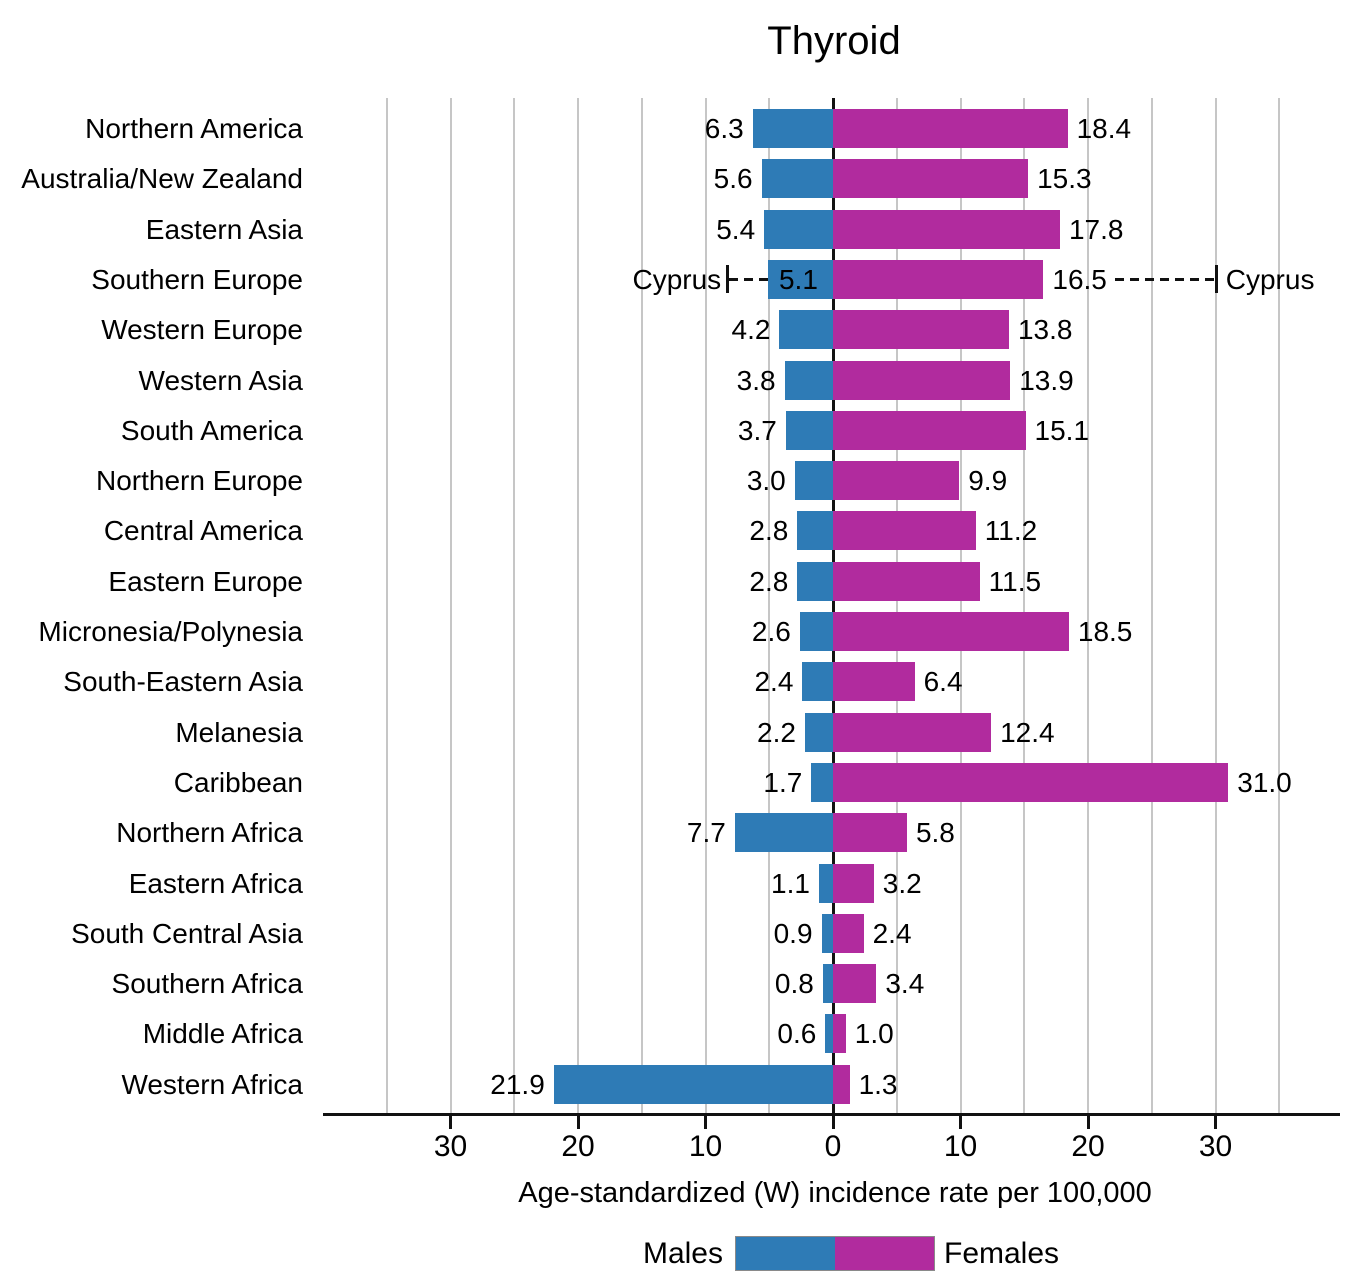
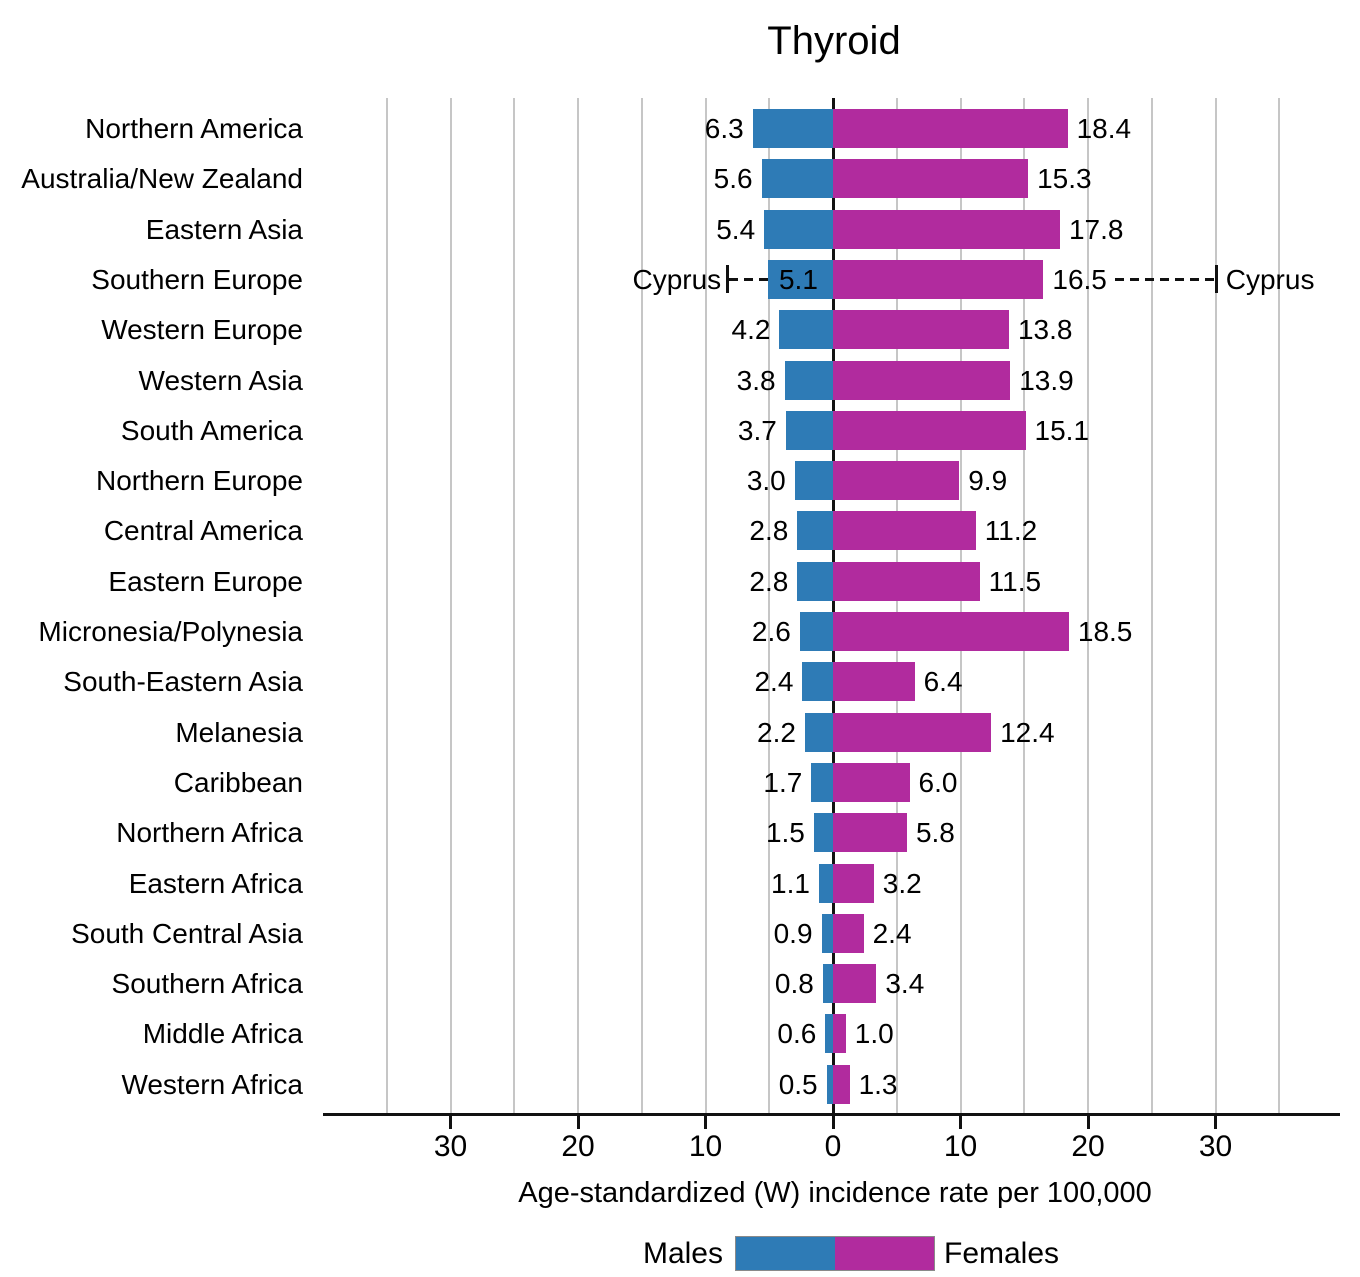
Females/Caribbean: 31.0 -> 6.0
Males/Northern Africa: 7.7 -> 1.5
Males/Western Africa: 21.9 -> 0.5
